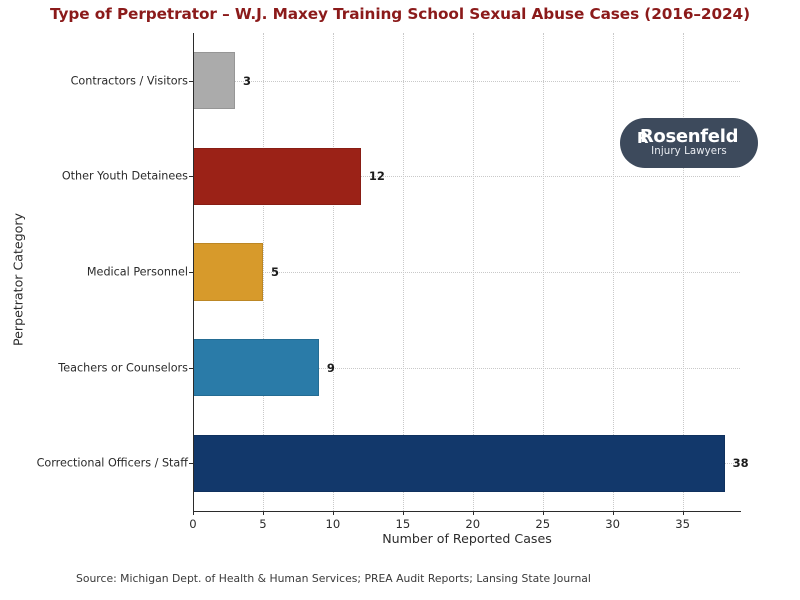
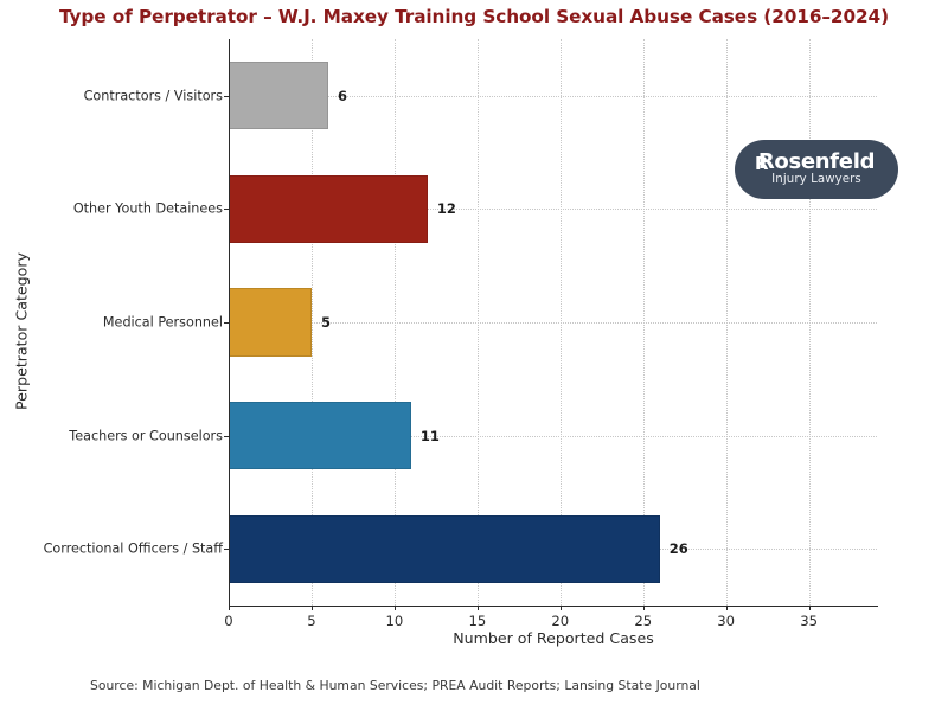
Correctional Officers / Staff: 38 -> 26
Teachers or Counselors: 9 -> 11
Contractors / Visitors: 3 -> 6
